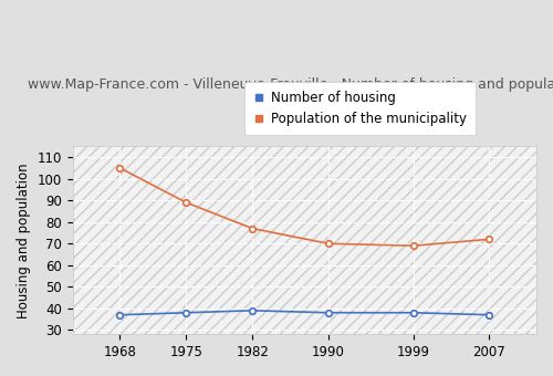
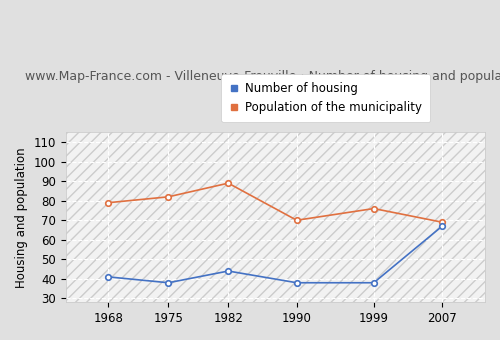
Number of housing/1968: 37 -> 41
Population of the municipality/1968: 105 -> 79
Population of the municipality/1975: 89 -> 82
Number of housing/1982: 39 -> 44
Population of the municipality/1982: 77 -> 89
Population of the municipality/1999: 69 -> 76
Number of housing/2007: 37 -> 67
Population of the municipality/2007: 72 -> 69
